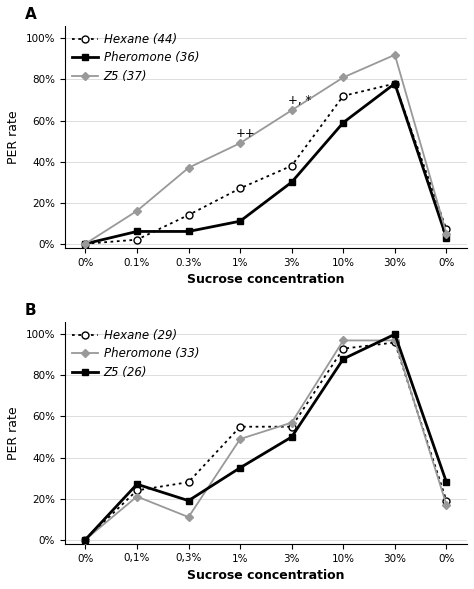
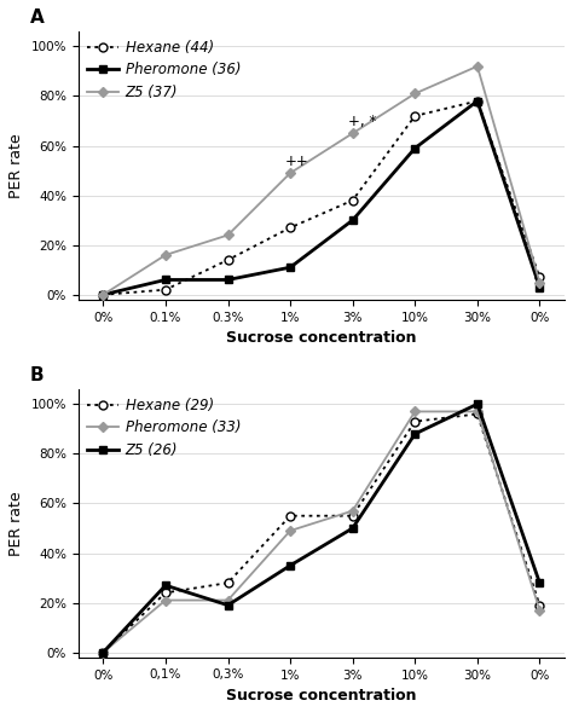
Z5 (37)/0.3%: 37% -> 24%
Pheromone (33)/0,3%: 11% -> 21%
